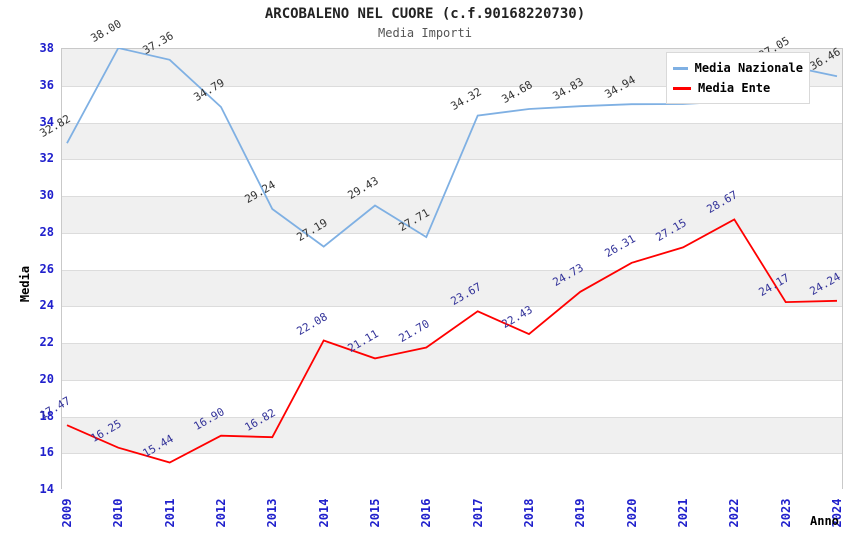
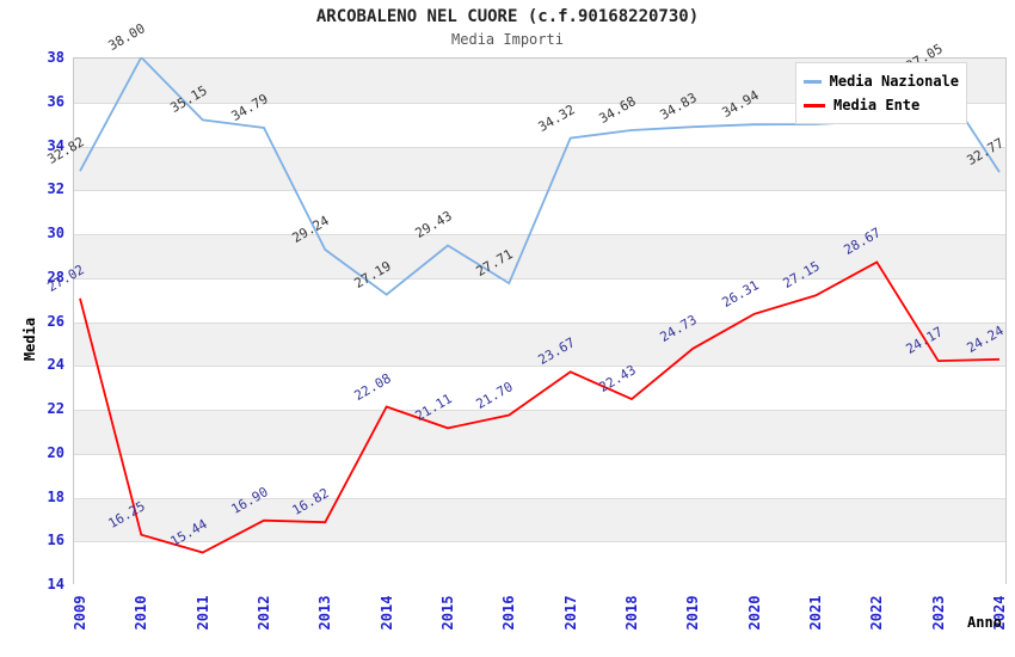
Media Ente/2009: 17.47 -> 27.02
Media Nazionale/2011: 37.36 -> 35.15
Media Nazionale/2024: 36.46 -> 32.77
